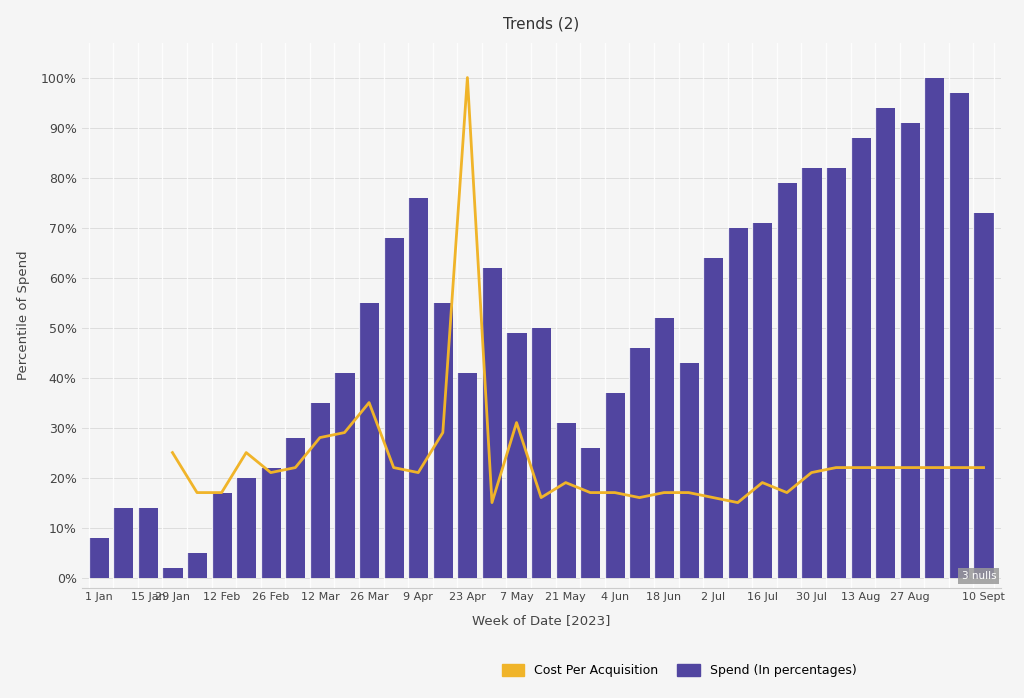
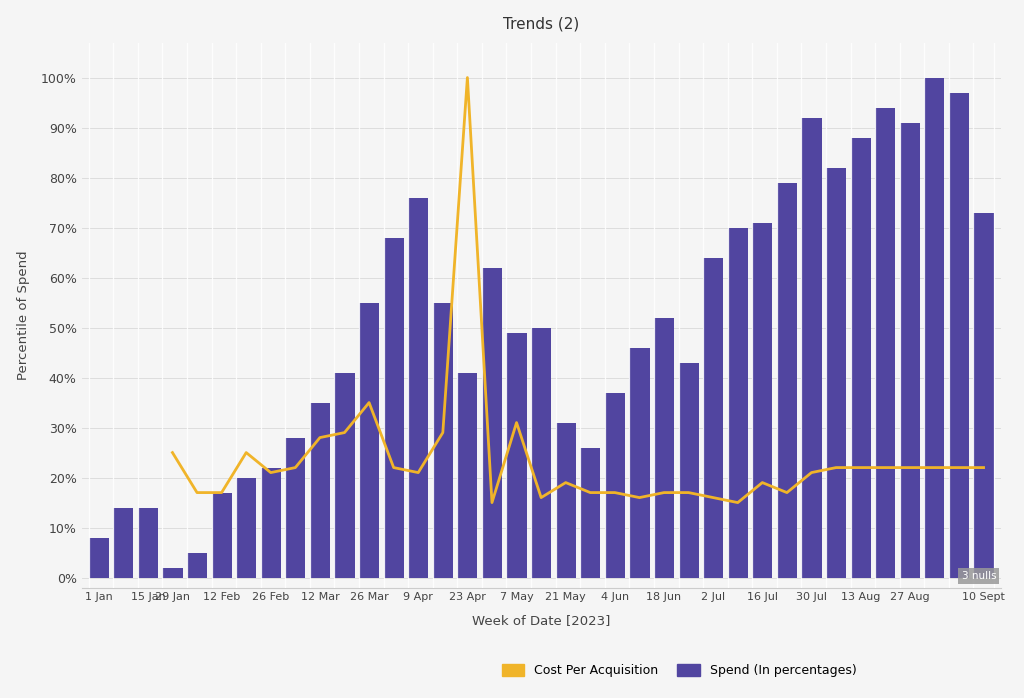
Spend (In percentages)/30 Jul: 82% -> 92%
